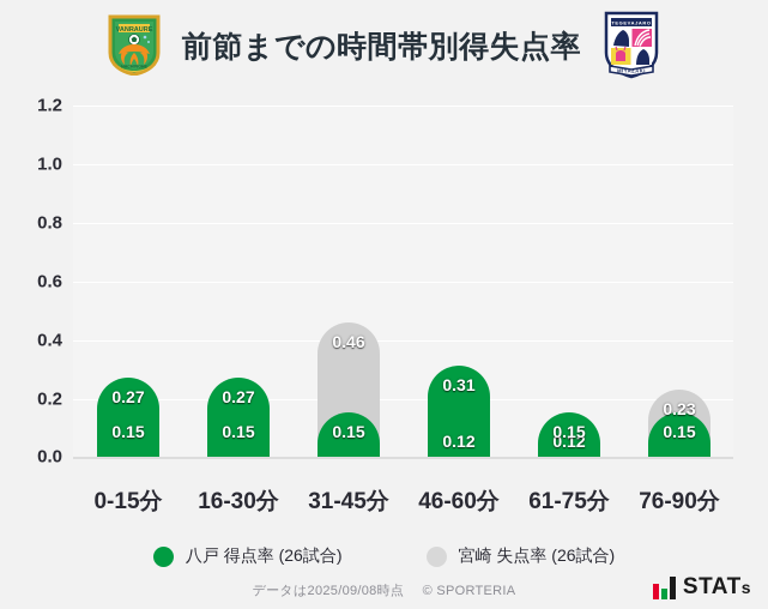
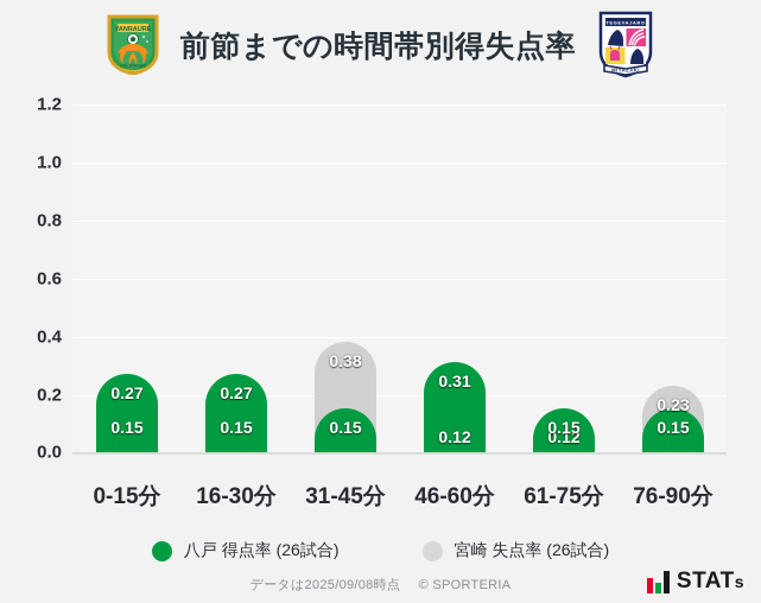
宮崎 失点率 (26試合)/31-45分: 0.46 -> 0.38
